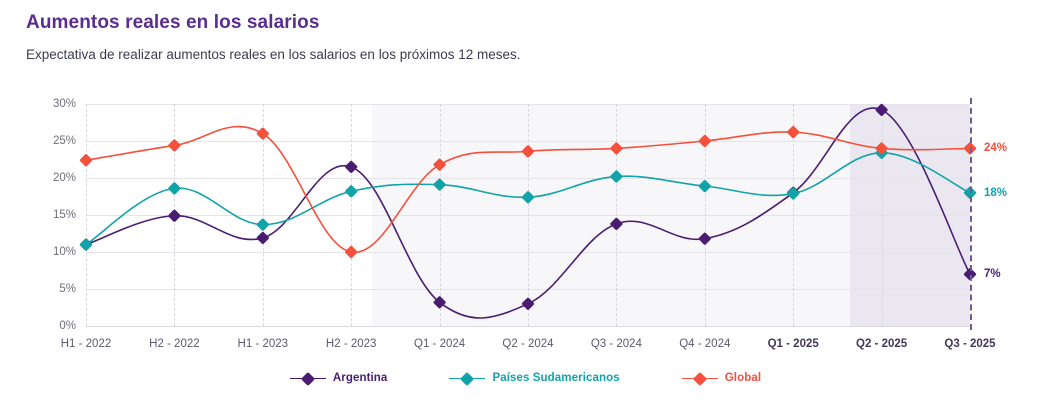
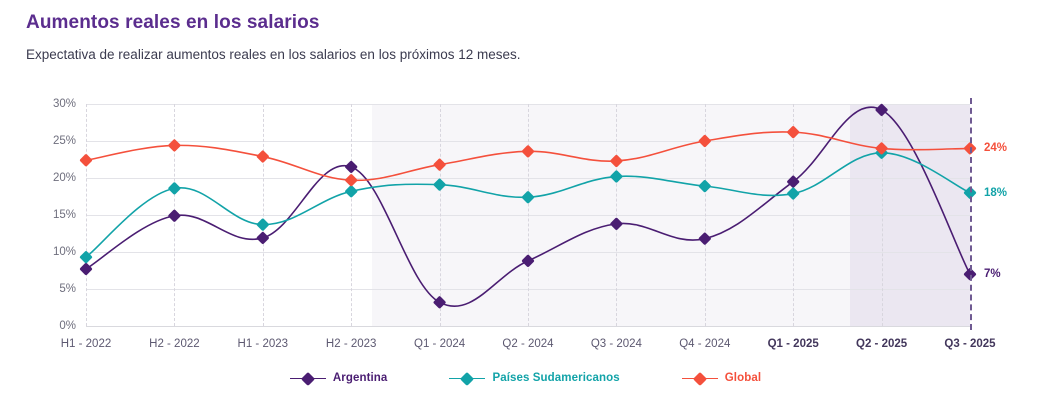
Argentina/H1 - 2022: 11% -> 8%
Países Sudamericanos/H1 - 2022: 11% -> 9%
Global/H1 - 2023: 26% -> 23%
Global/H2 - 2023: 10% -> 20%
Argentina/Q2 - 2024: 3% -> 9%
Global/Q3 - 2024: 24% -> 22%
Argentina/Q1 - 2025: 18% -> 20%
